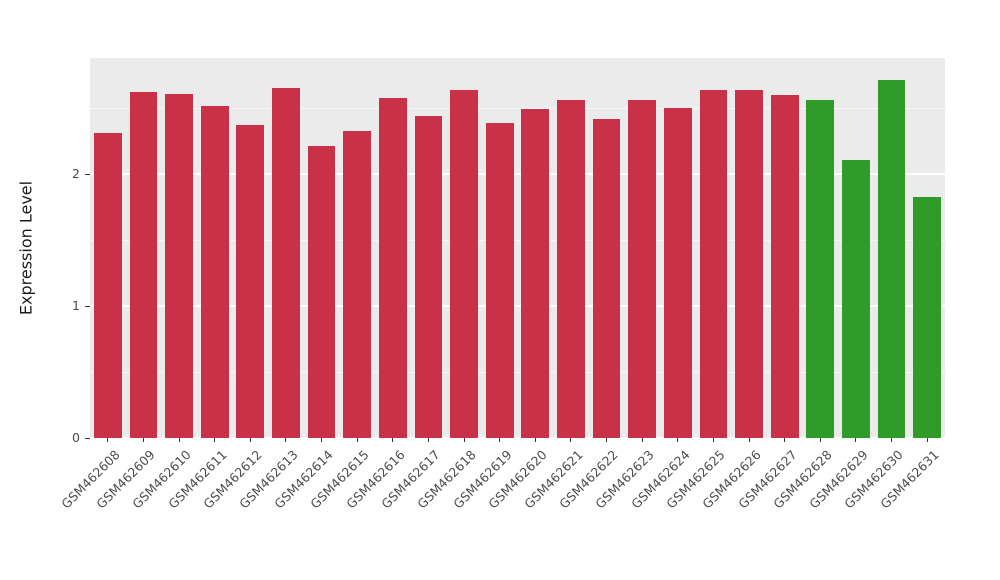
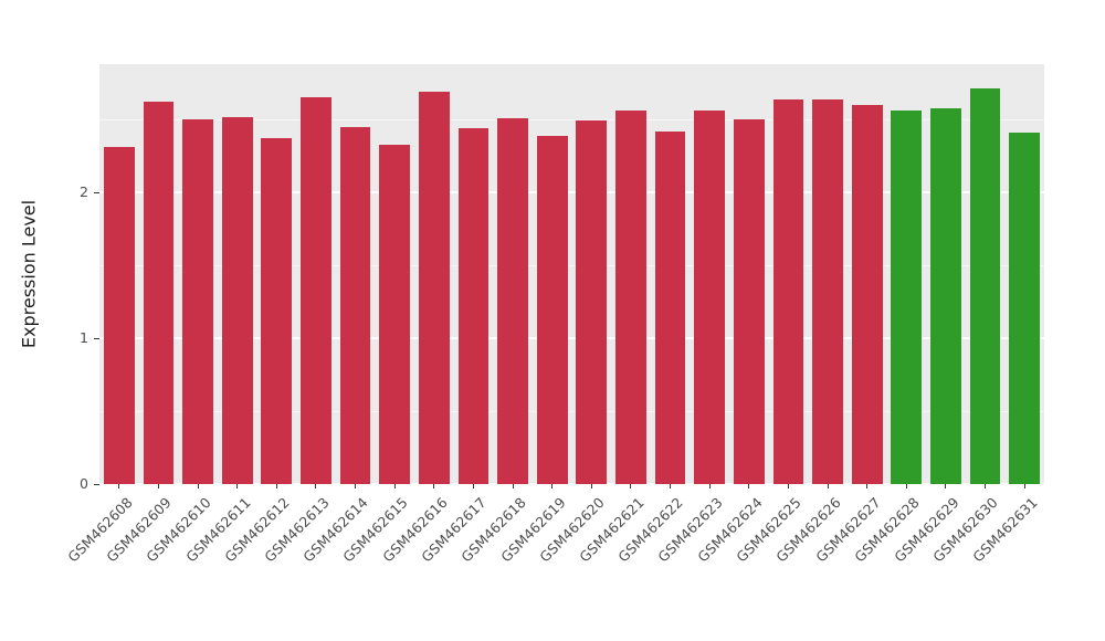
GSM462610: 2.61 -> 2.50
GSM462614: 2.21 -> 2.45
GSM462616: 2.58 -> 2.69
GSM462618: 2.64 -> 2.51
GSM462629: 2.11 -> 2.58
GSM462631: 1.83 -> 2.41
